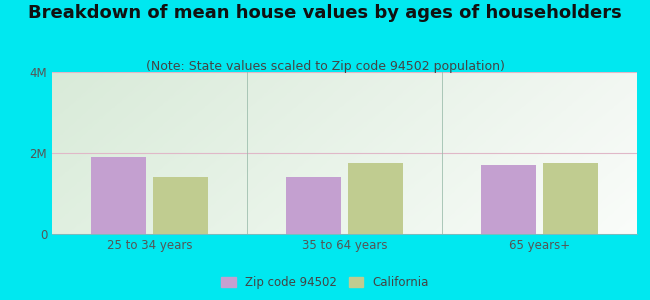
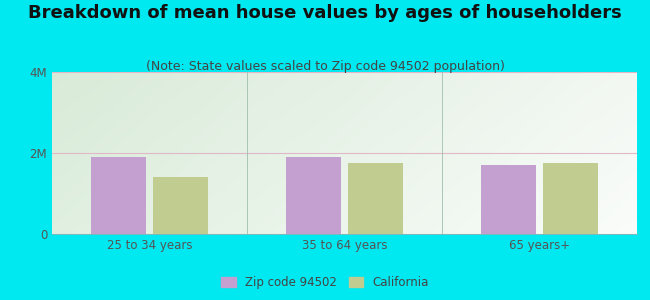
Zip code 94502/35 to 64 years: 1.4M -> 1.9M
